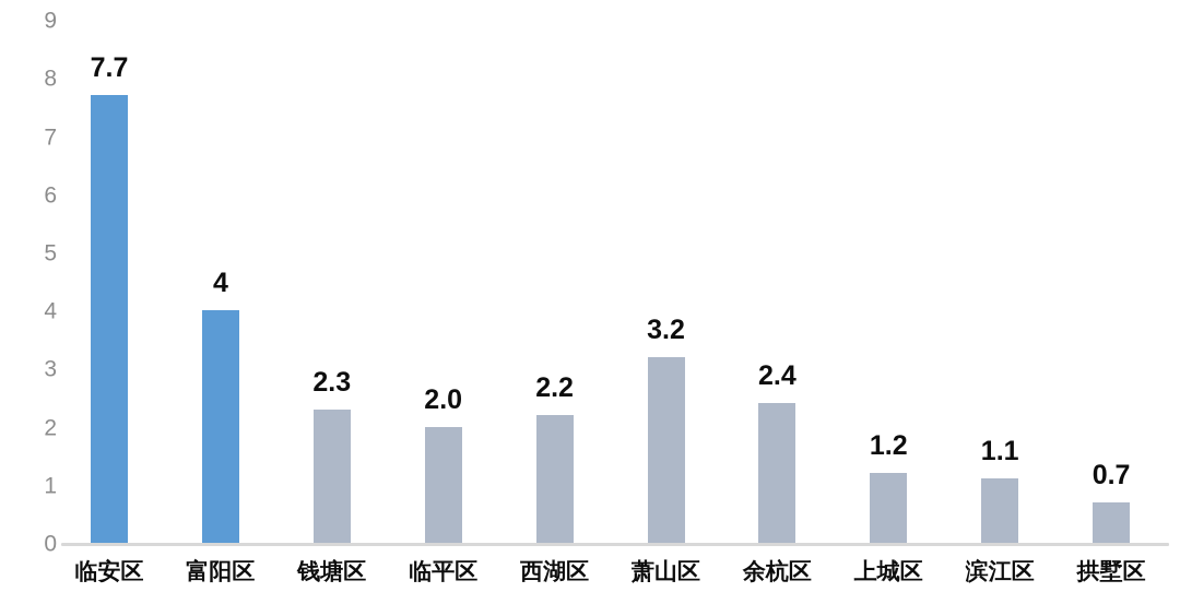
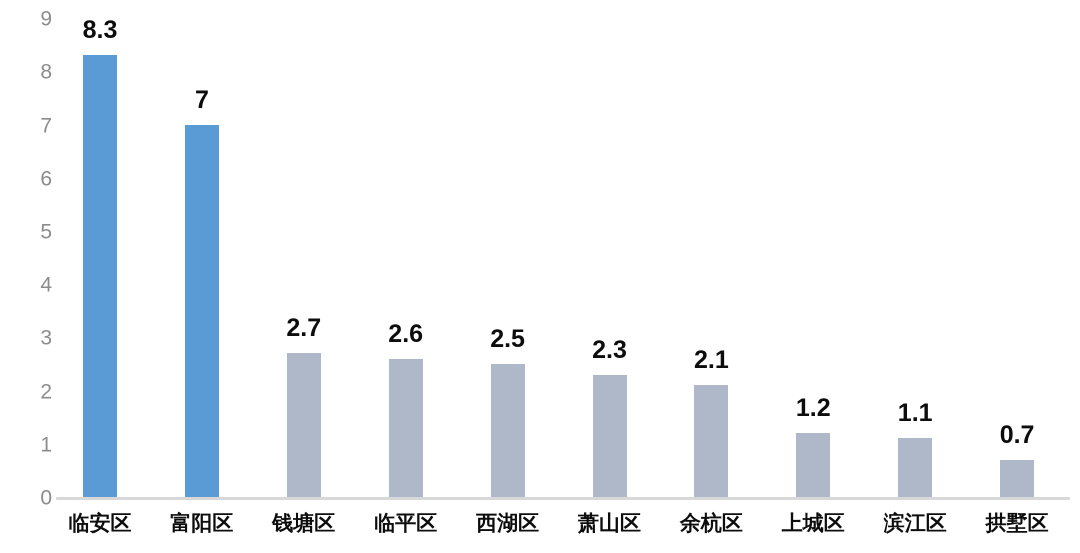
临安区: 7.7 -> 8.3
富阳区: 4 -> 7
钱塘区: 2.3 -> 2.7
临平区: 2.0 -> 2.6
西湖区: 2.2 -> 2.5
萧山区: 3.2 -> 2.3
余杭区: 2.4 -> 2.1
